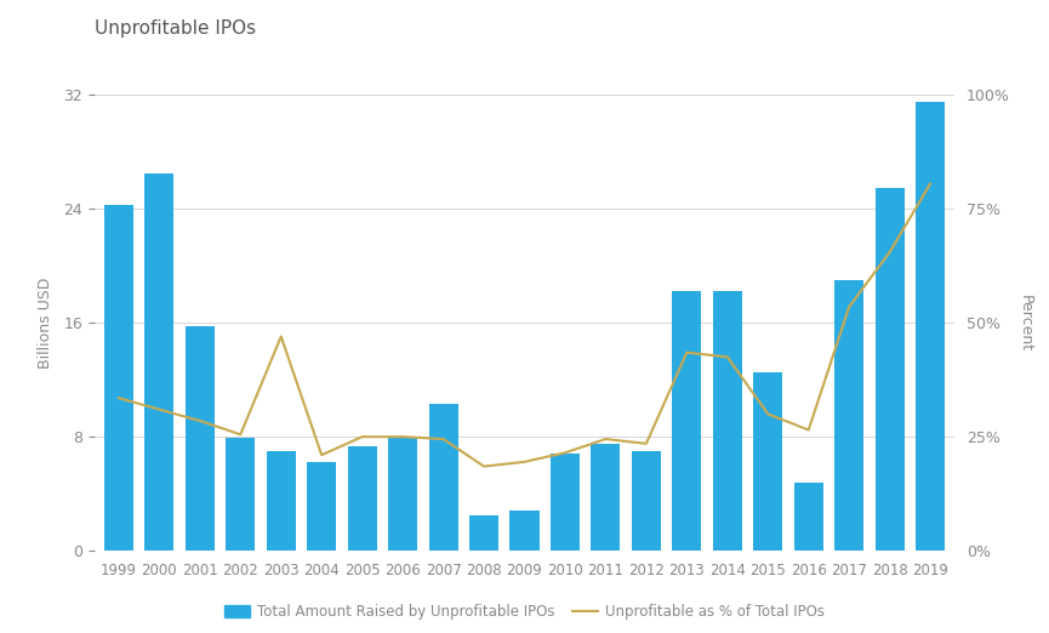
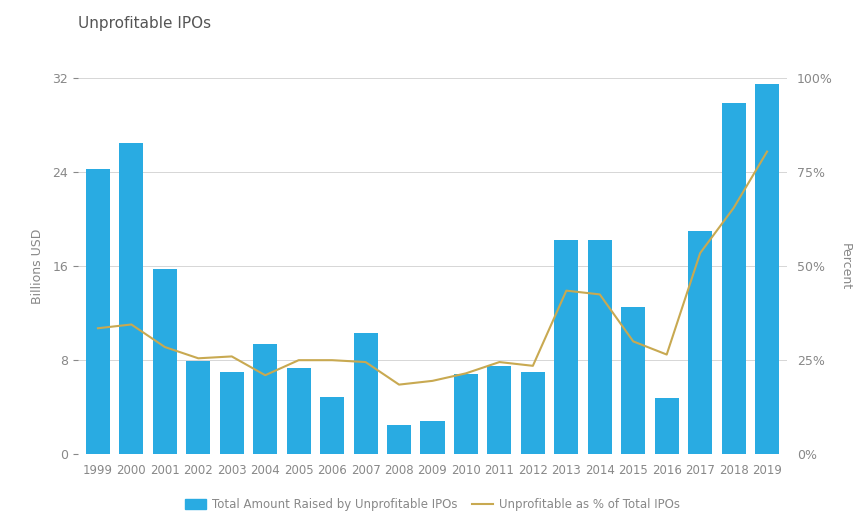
Unprofitable as % of Total IPOs/2000: 31.0% -> 34.5%
Unprofitable as % of Total IPOs/2003: 47.0% -> 26.0%
Total Amount Raised by Unprofitable IPOs/2004: 6.2 -> 9.4
Total Amount Raised by Unprofitable IPOs/2006: 7.9 -> 4.9
Total Amount Raised by Unprofitable IPOs/2018: 25.5 -> 29.9
